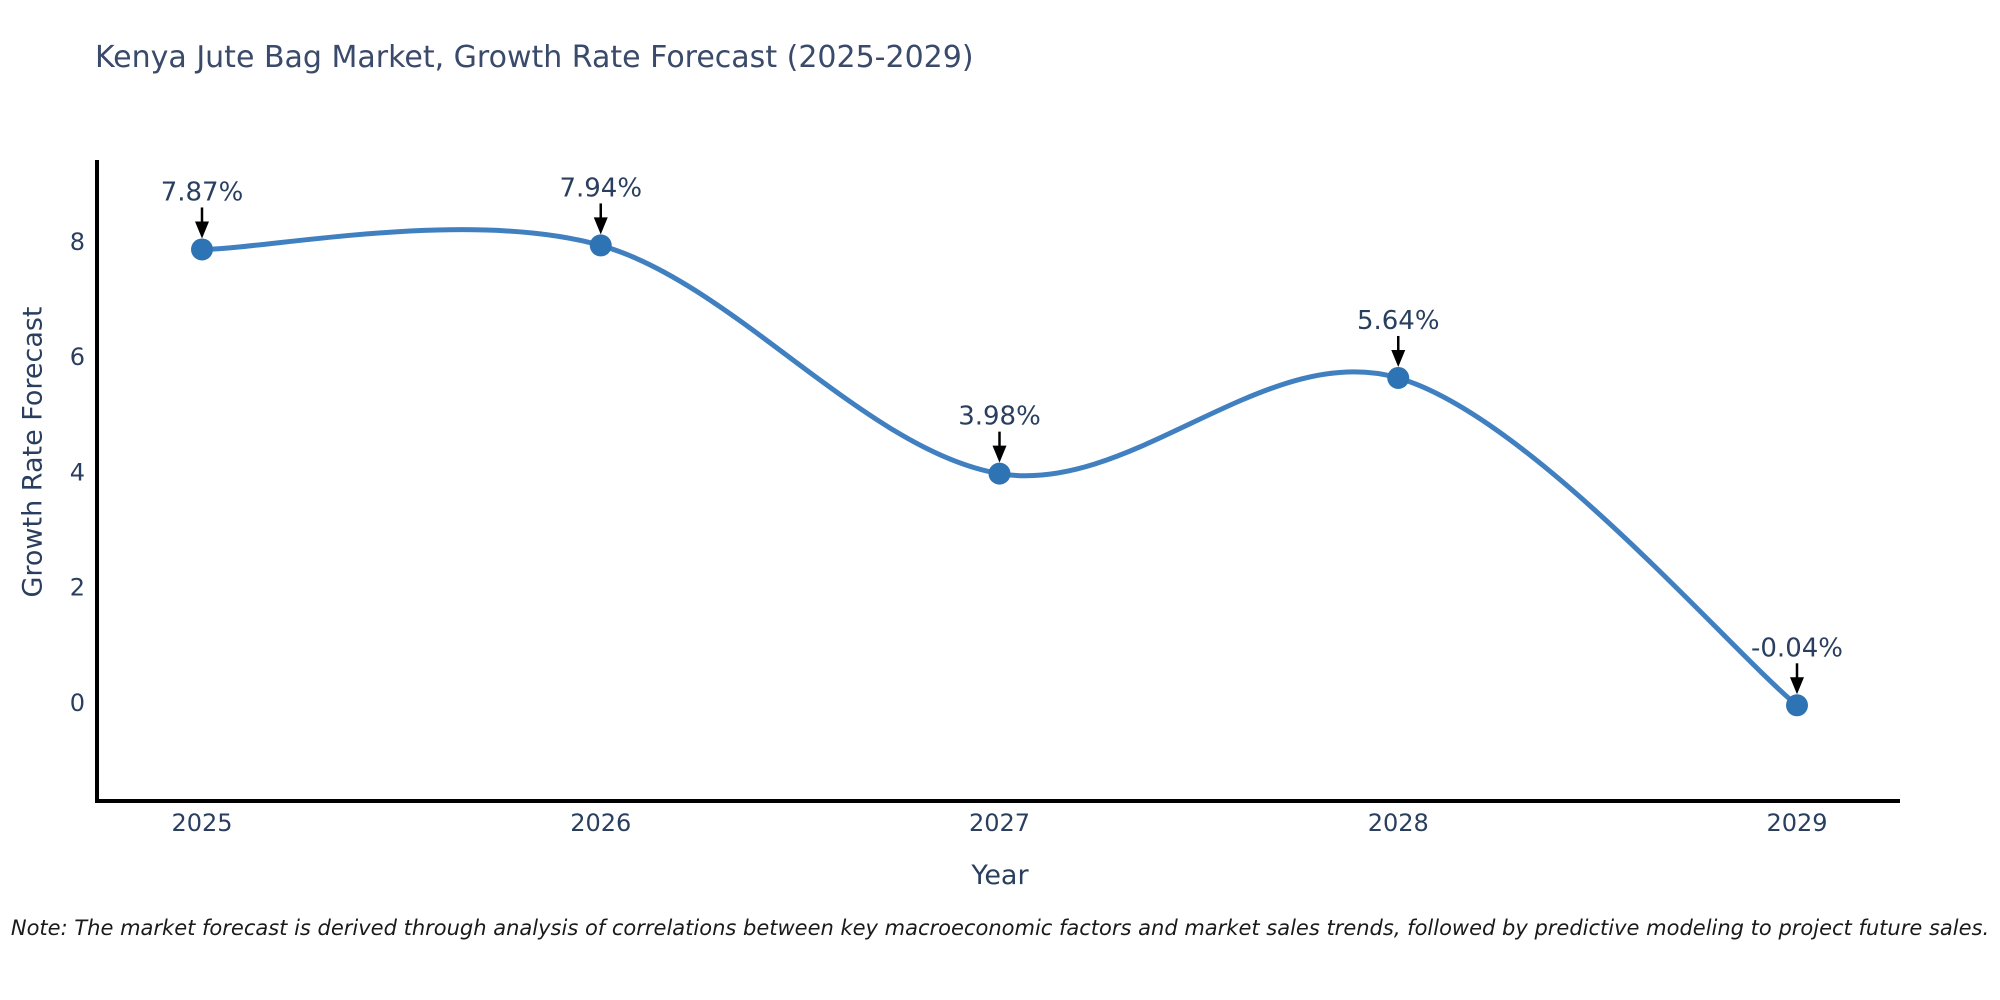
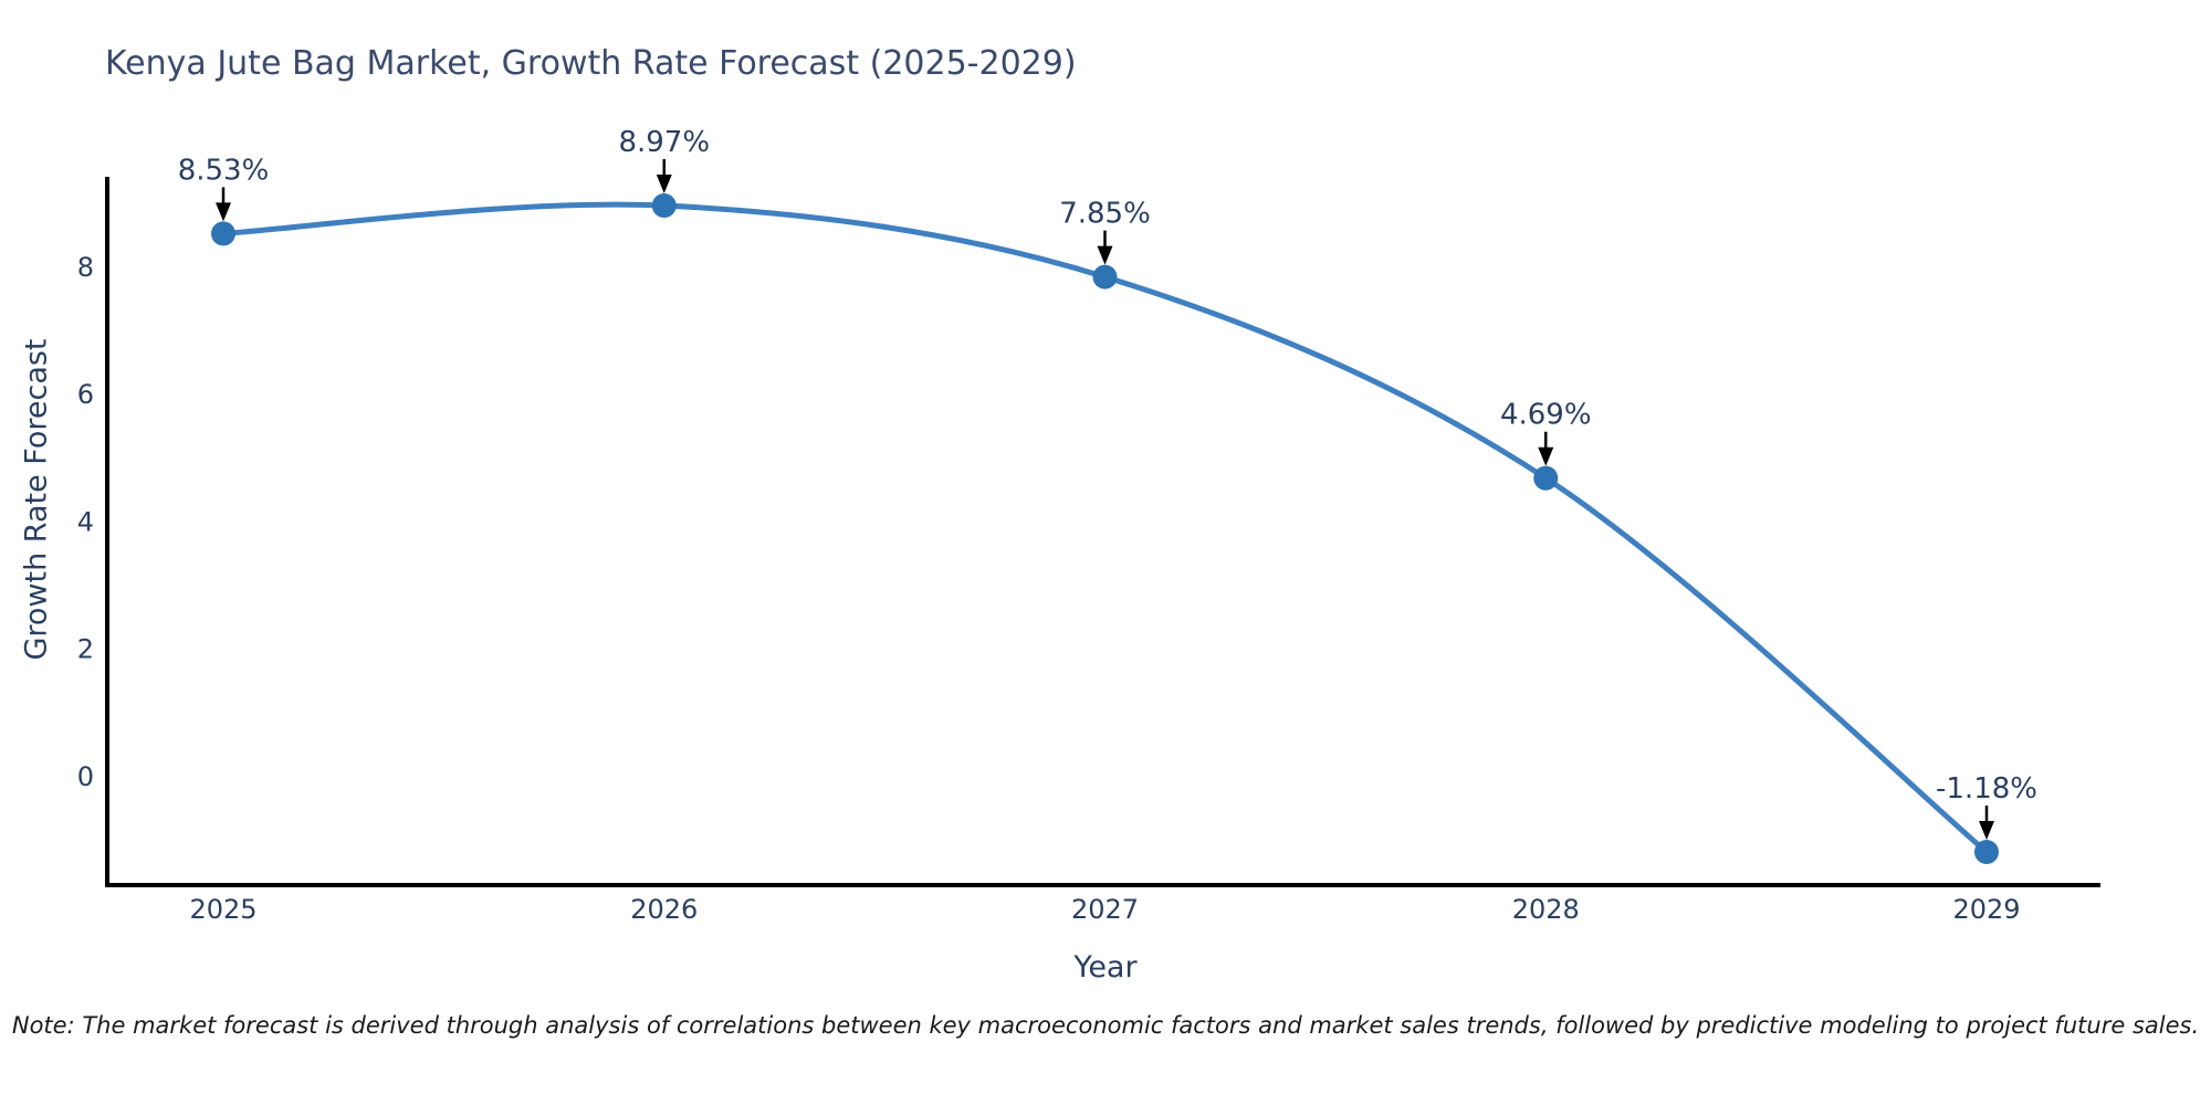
2025: 7.87% -> 8.53%
2026: 7.94% -> 8.97%
2027: 3.98% -> 7.85%
2028: 5.64% -> 4.69%
2029: -0.04% -> -1.18%
